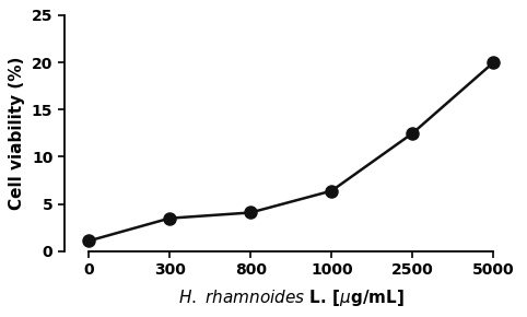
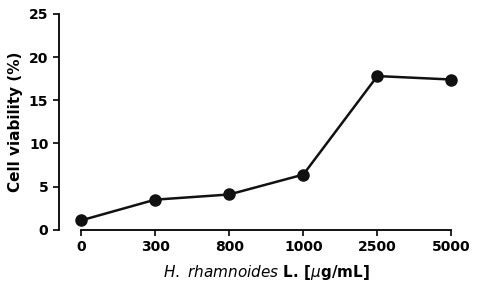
2500: 12.5 -> 17.8
5000: 20.0 -> 17.4
